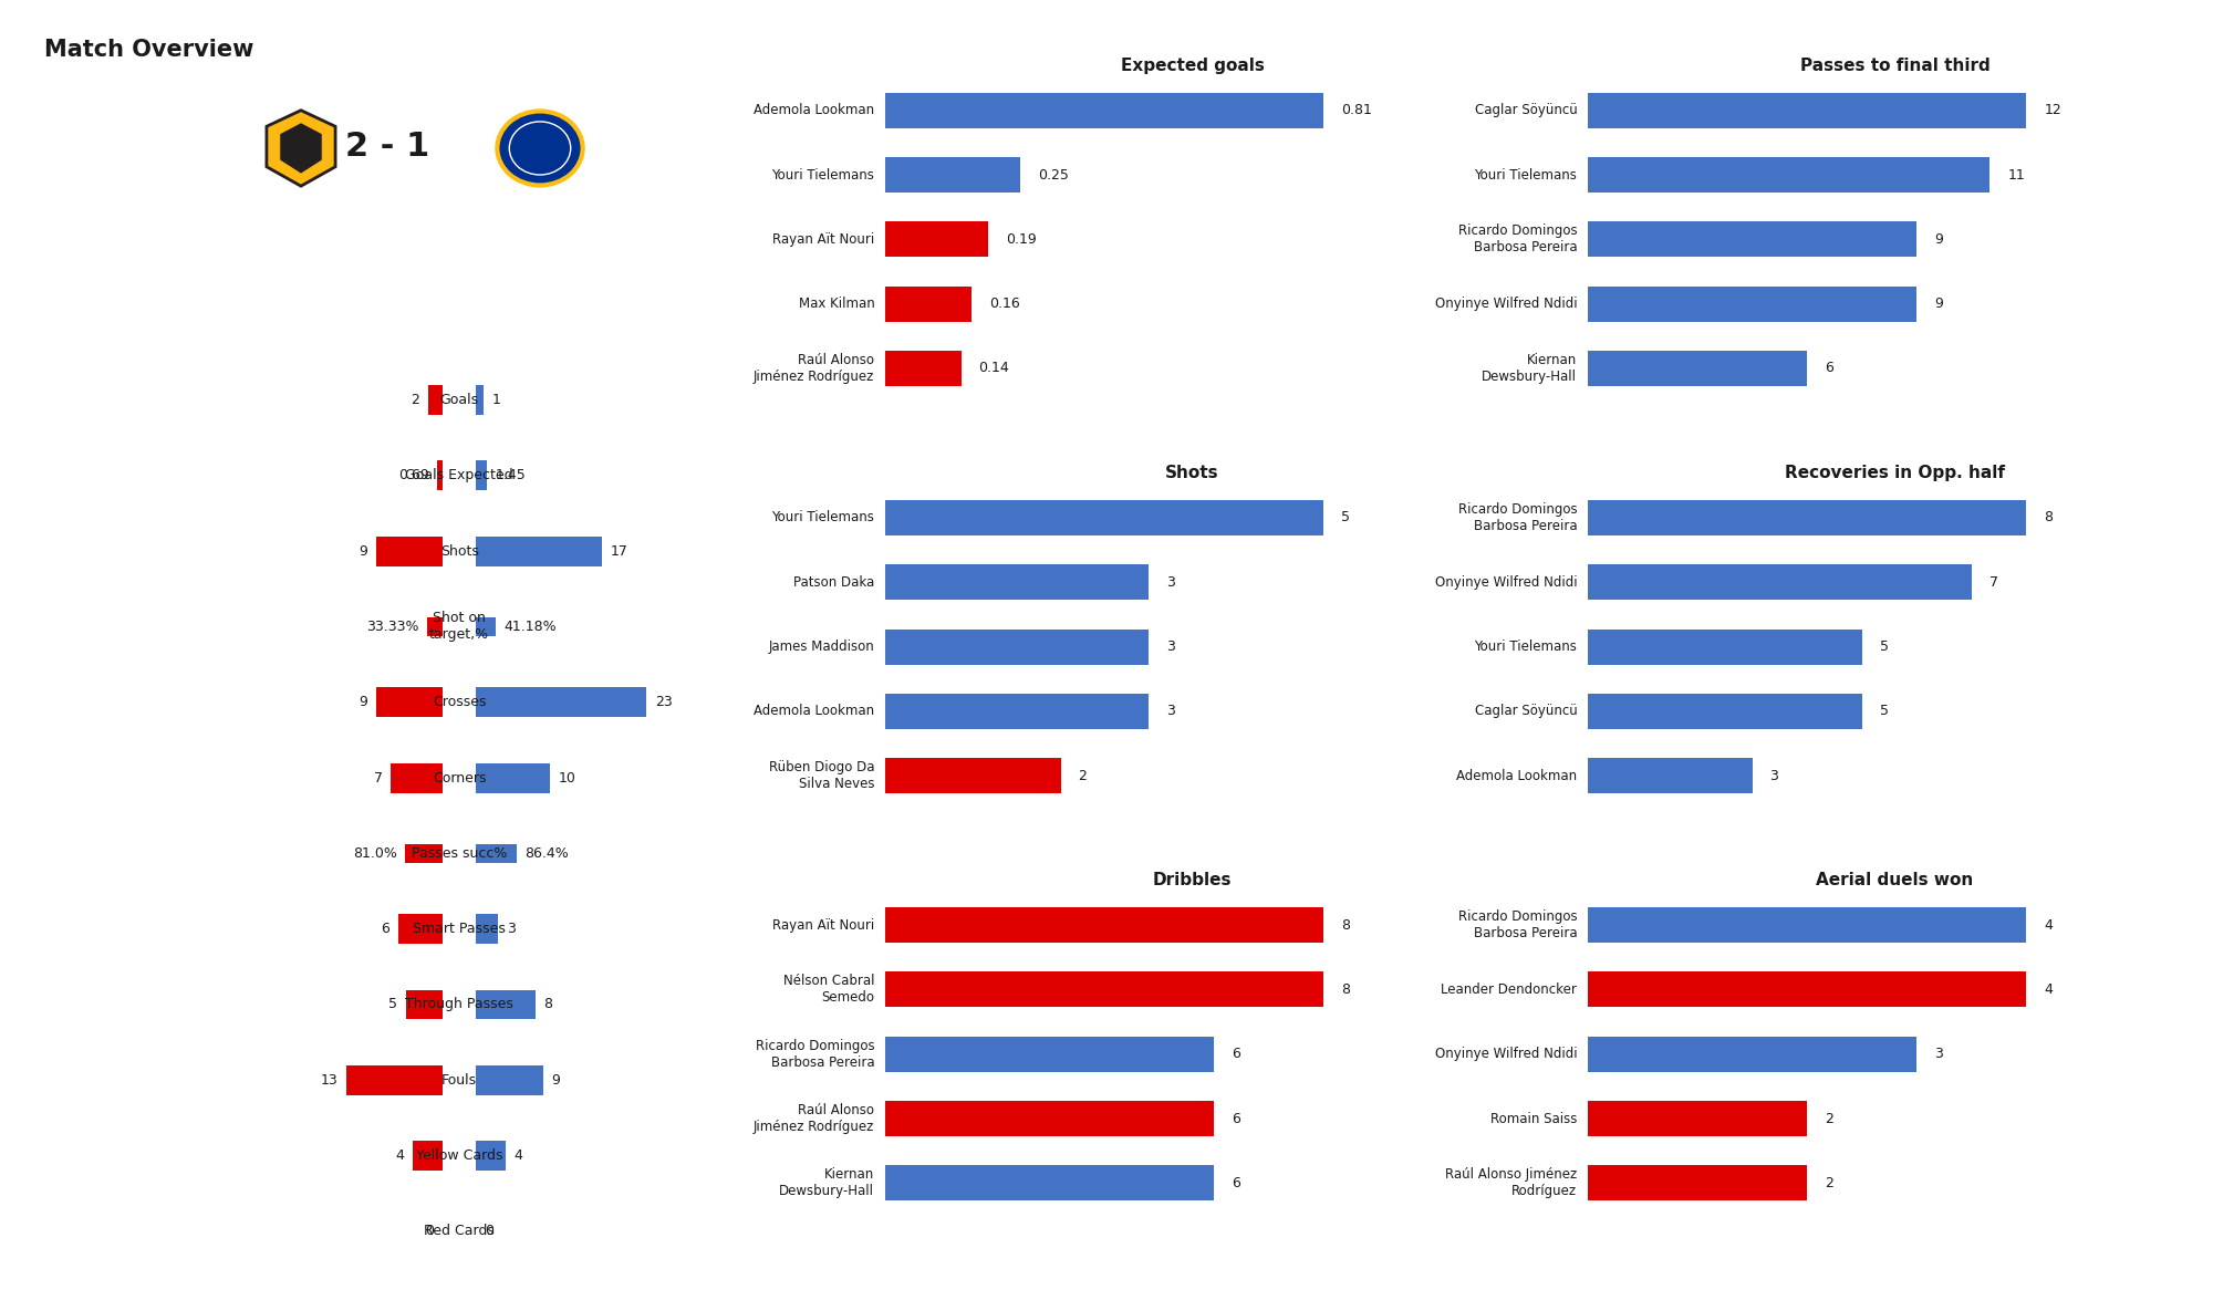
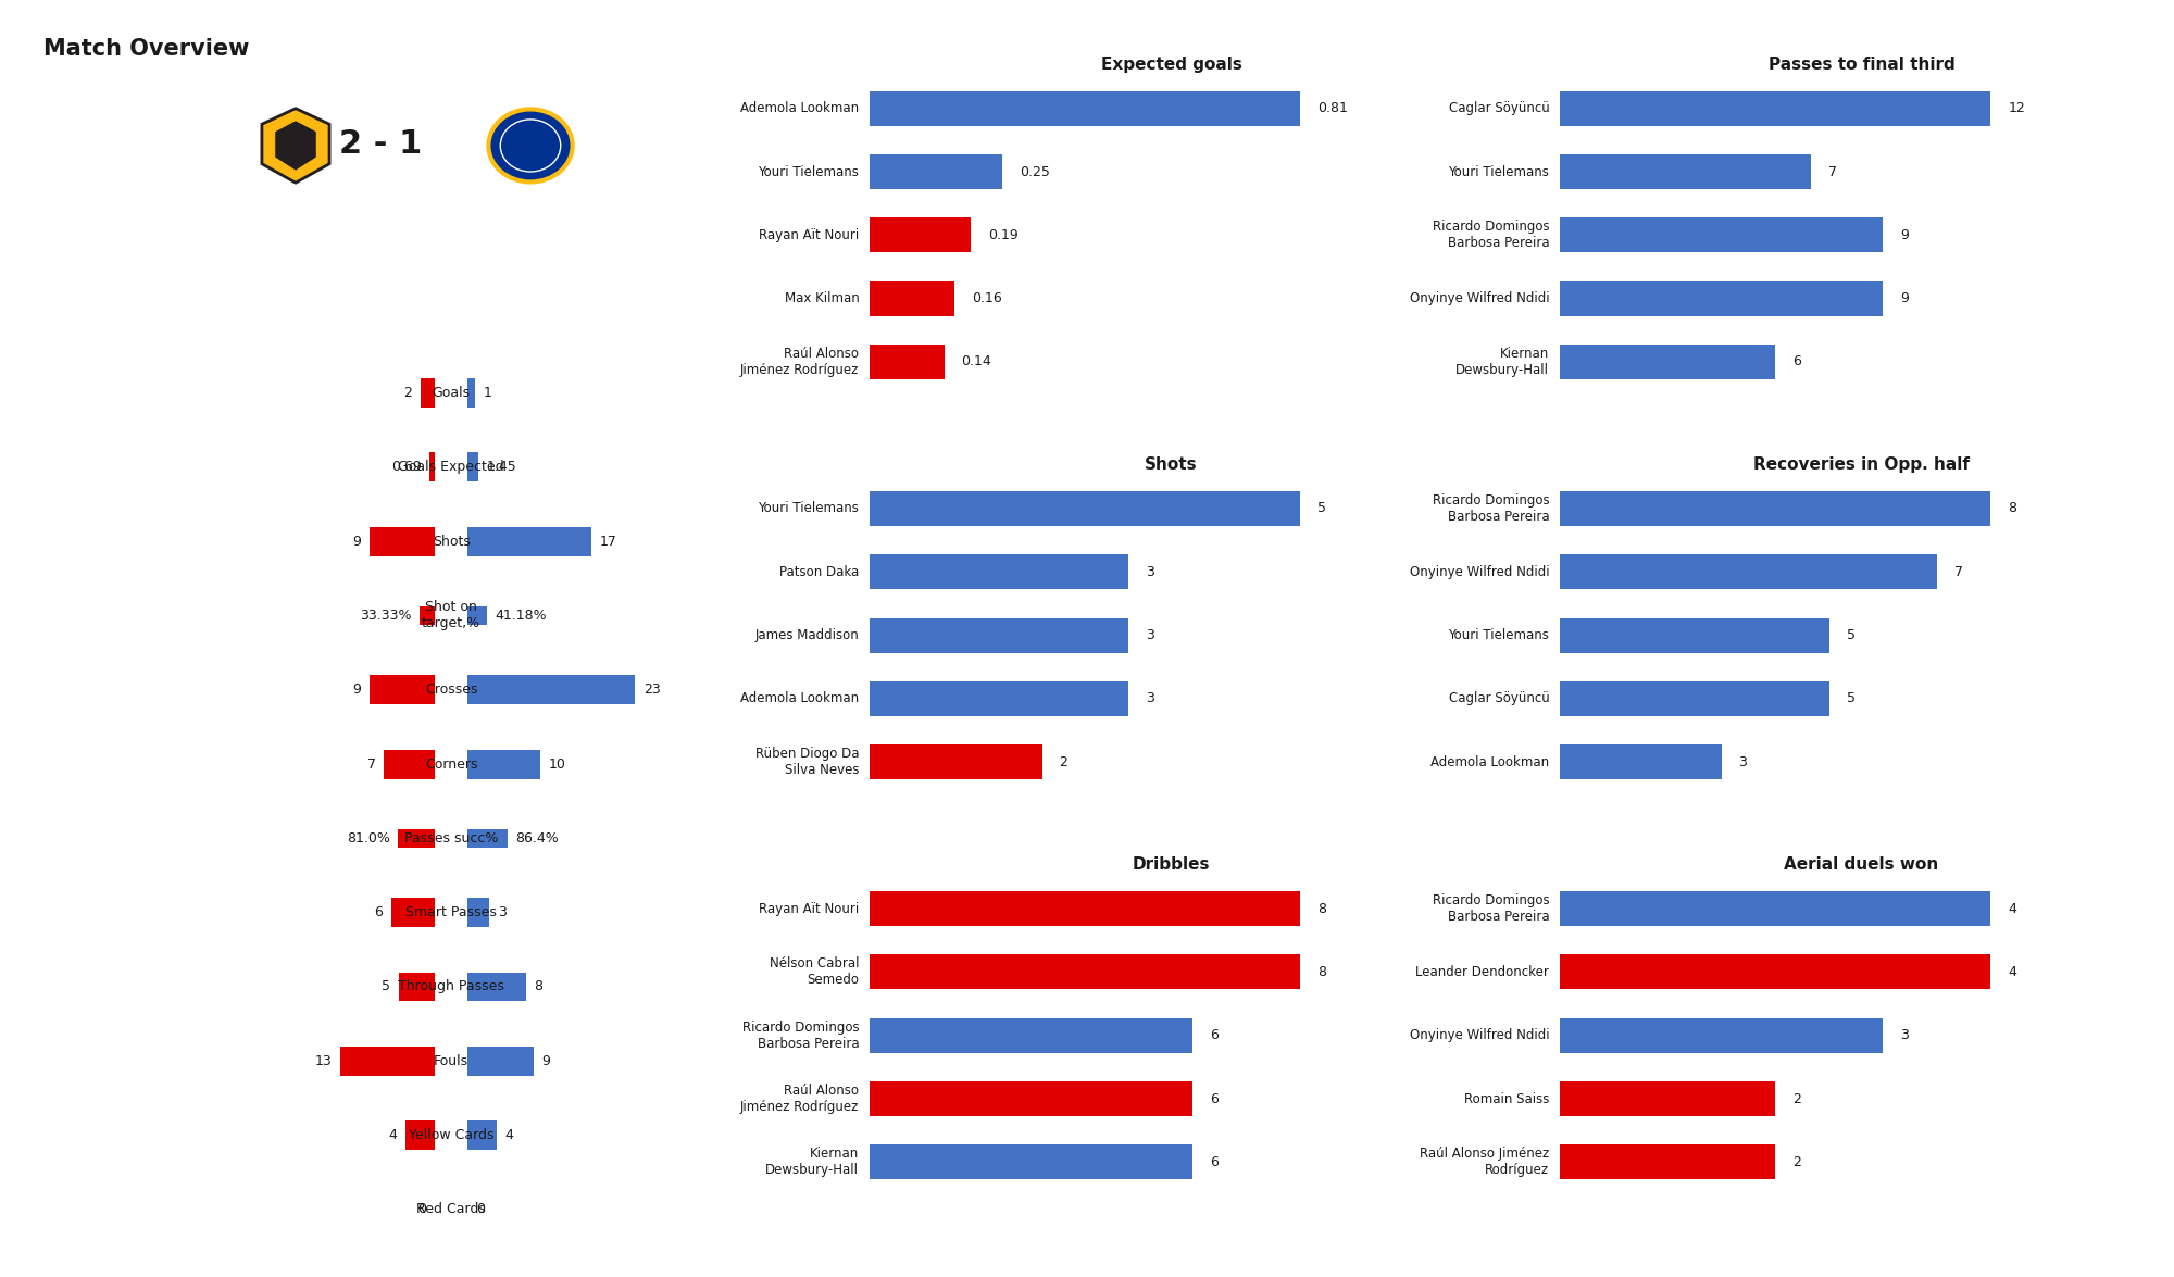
Passes to final third/Youri Tielemans: 11 -> 7
